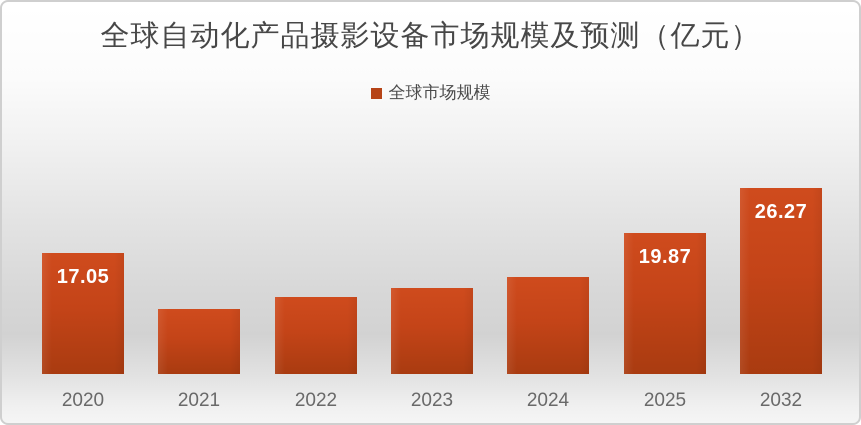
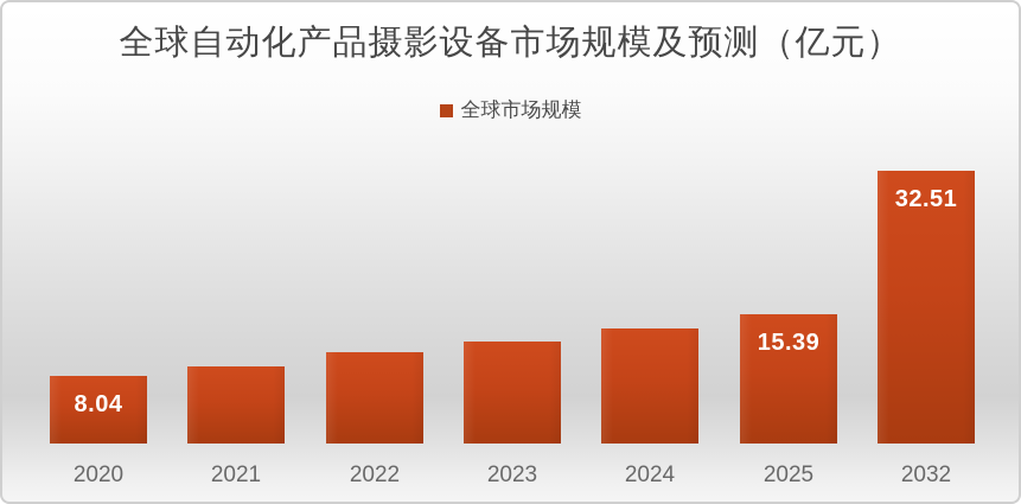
2020: 17.05 -> 8.04
2025: 19.87 -> 15.39
2032: 26.27 -> 32.51
